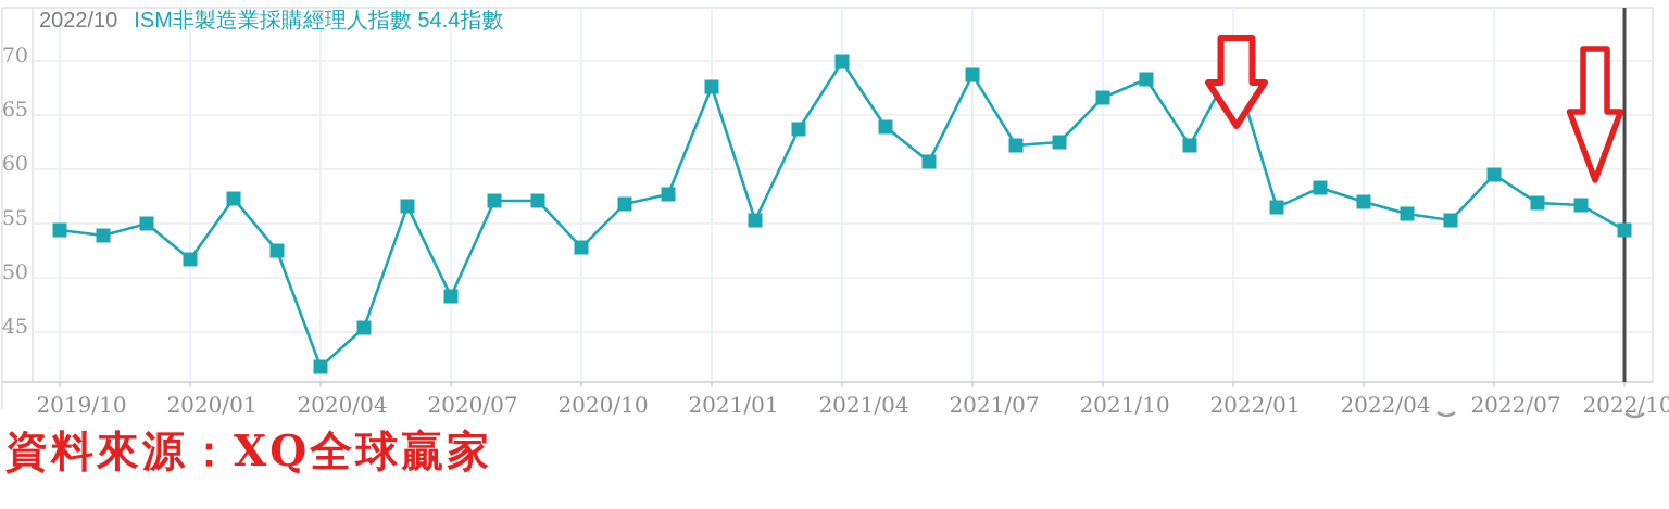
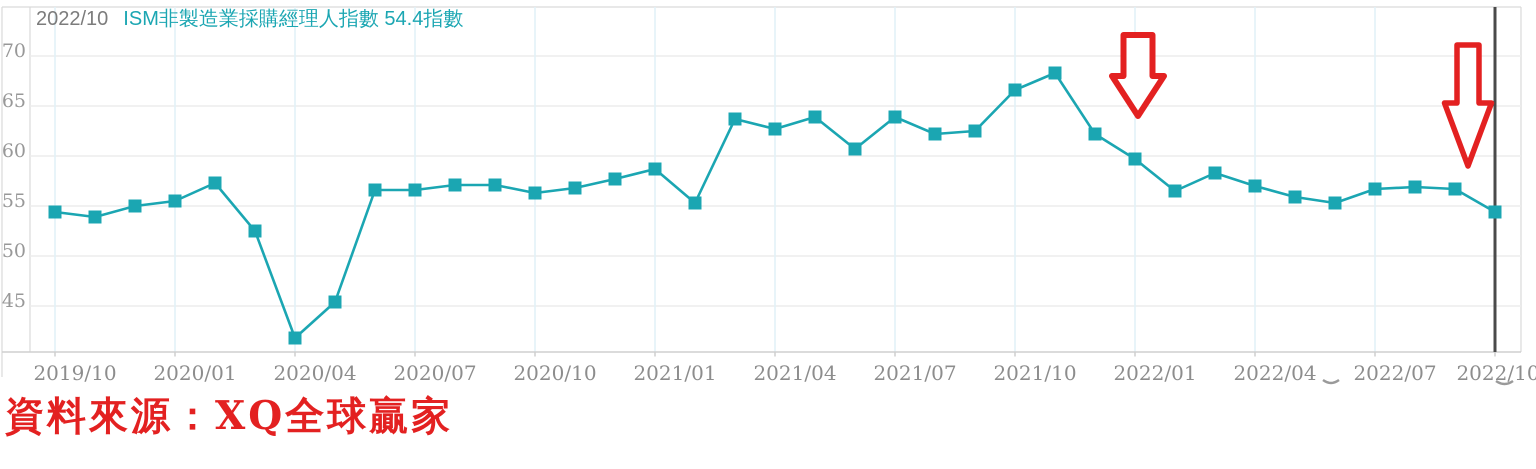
2020/01: 51.7 -> 55.5
2020/07: 48.3 -> 56.6
2020/10: 52.8 -> 56.3
2021/01: 67.6 -> 58.7
2021/04: 69.9 -> 62.7
2021/07: 68.7 -> 63.9
2022/01: 69.6 -> 59.7
2022/07: 59.5 -> 56.7
